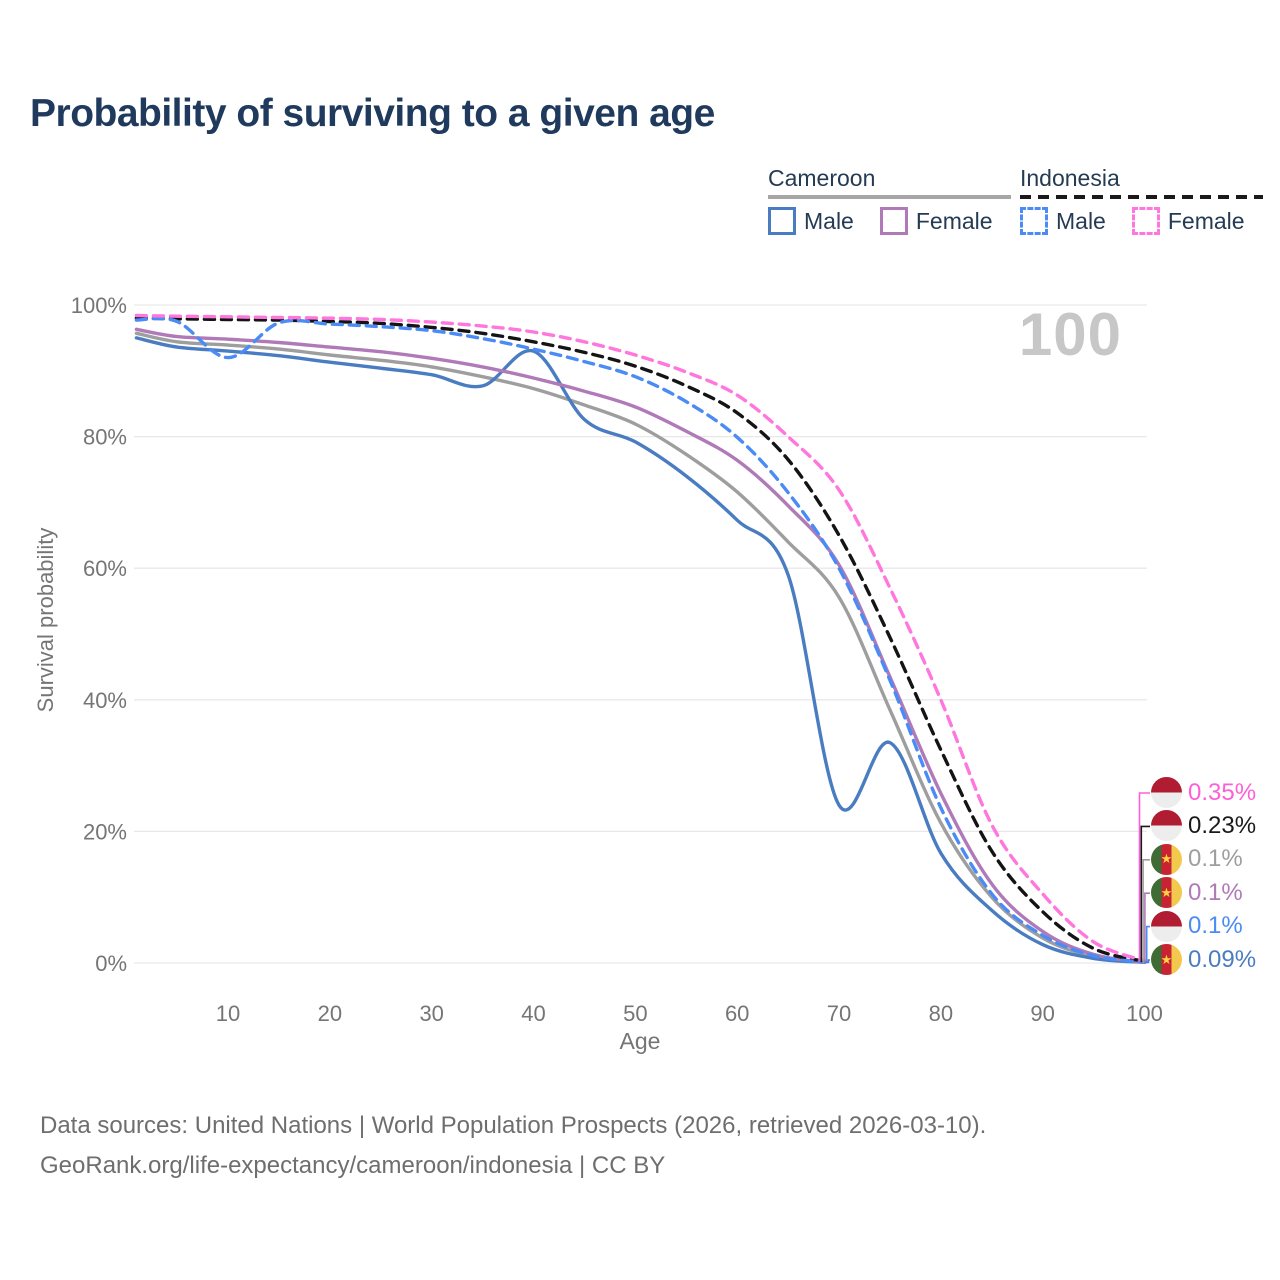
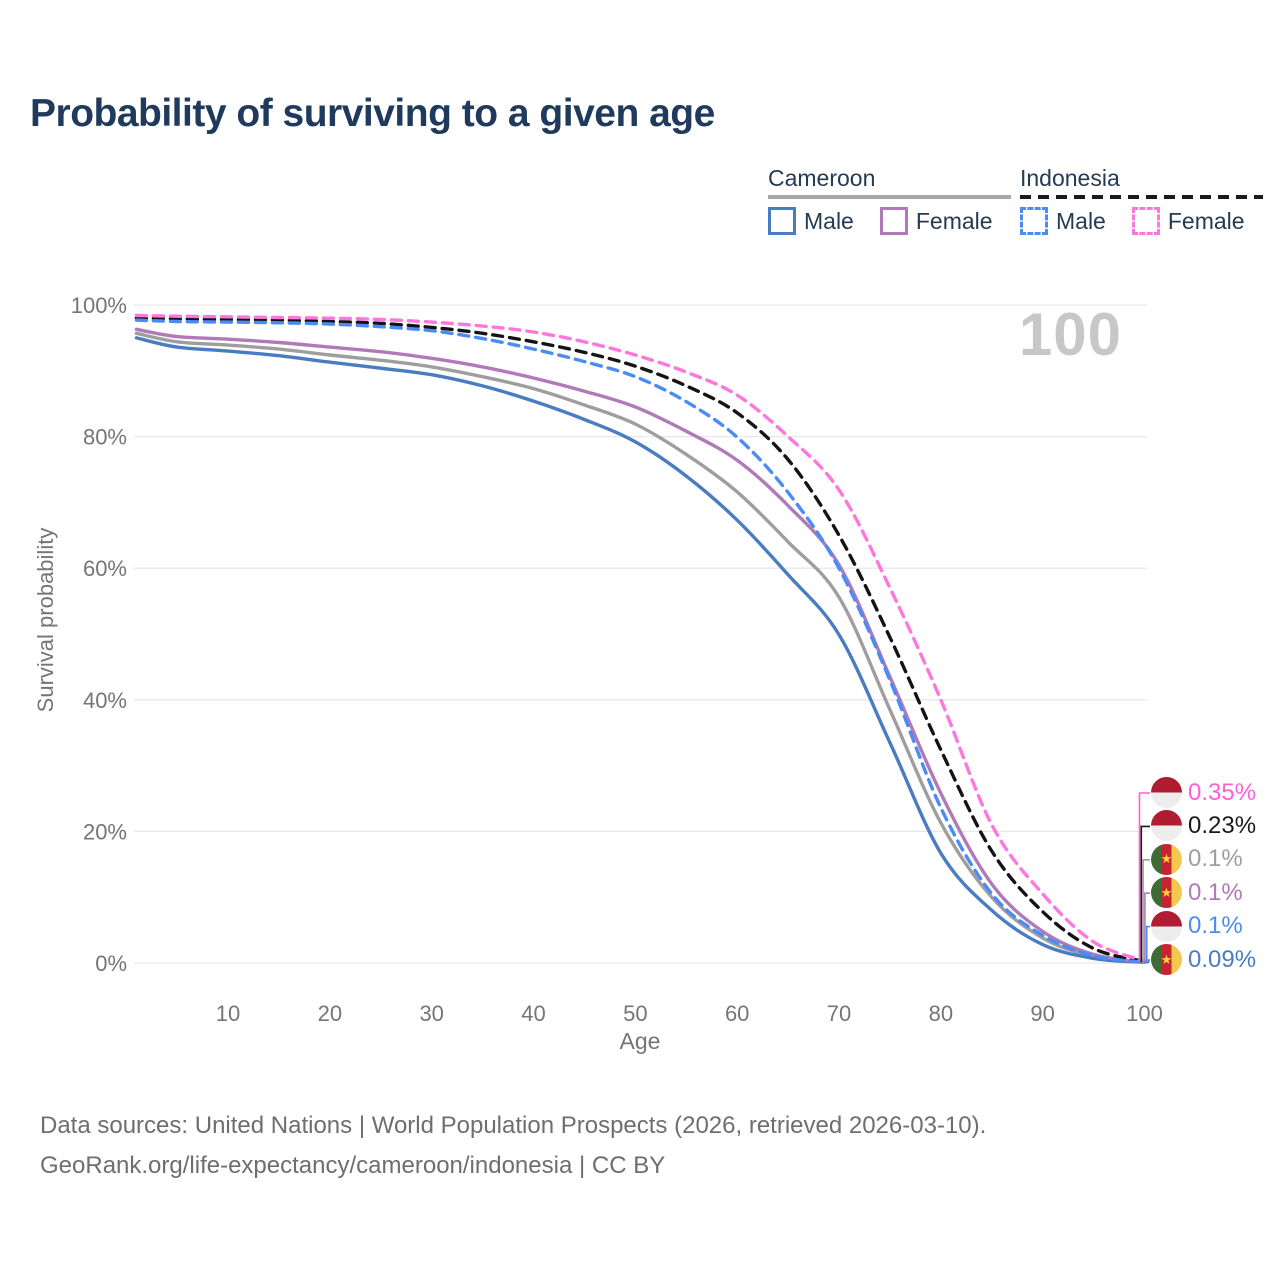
Indonesia Male/10: 92% -> 97%
Cameroon Male/40: 93% -> 85%
Cameroon Male/70: 24% -> 50%
